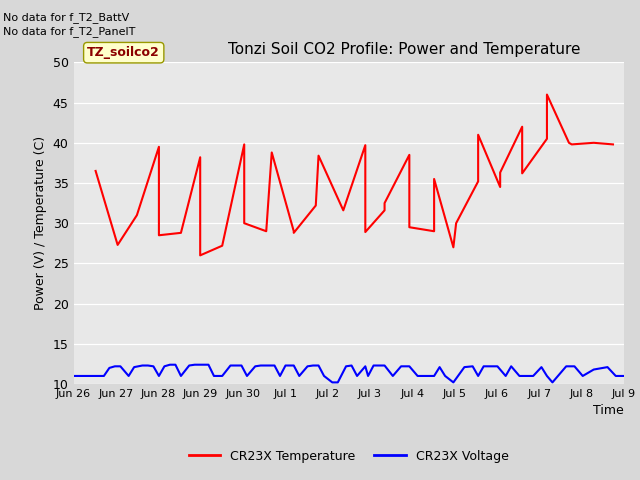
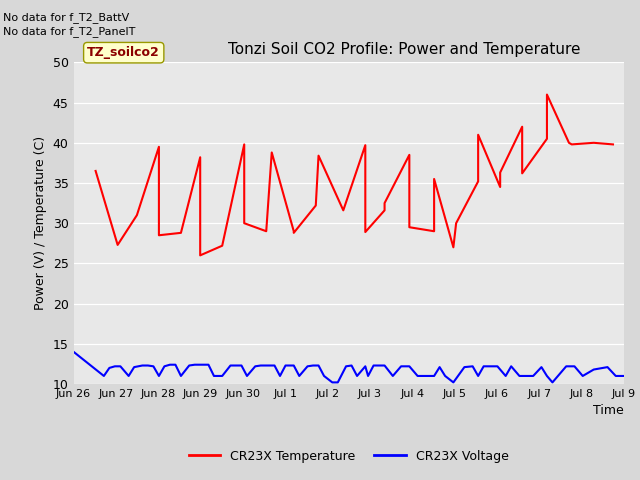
CR23X Voltage/Jun 26: 11.0 -> 14.0
